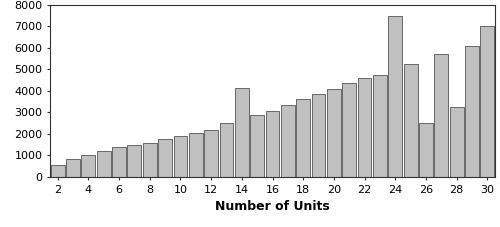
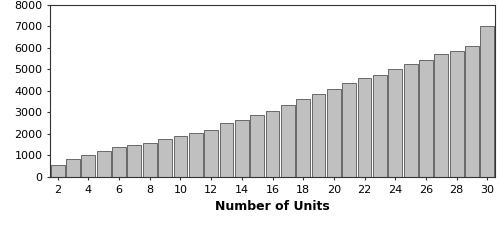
14: 4150 -> 2650
24: 7450 -> 5000
26: 2500 -> 5450
28: 3250 -> 5850
